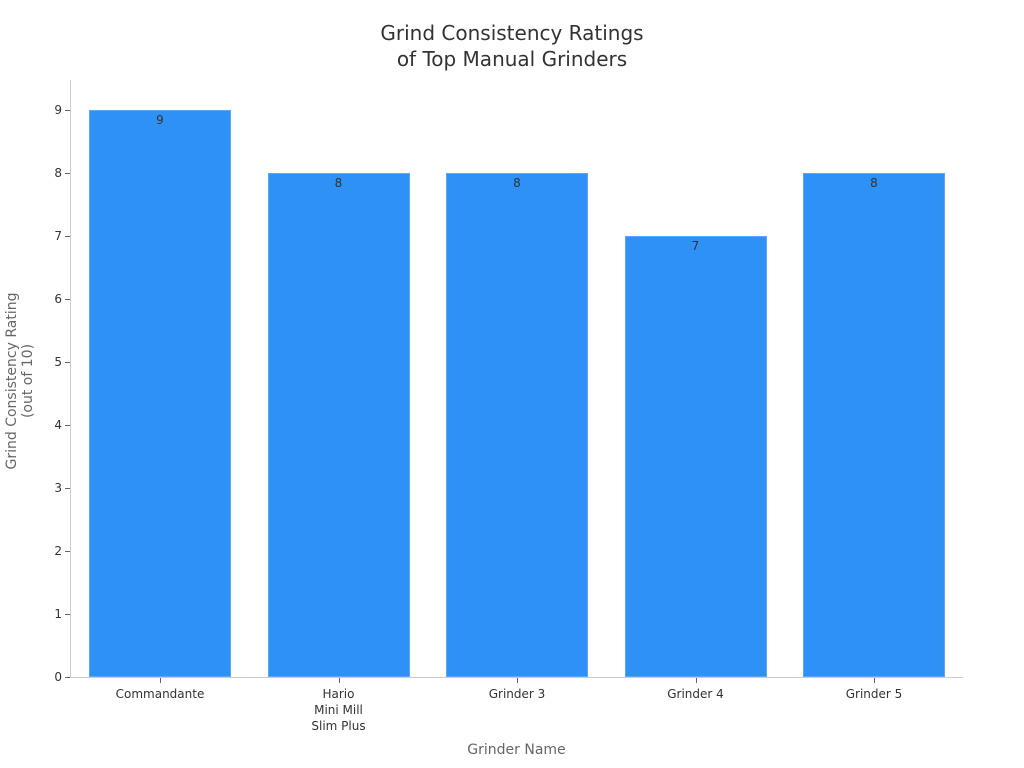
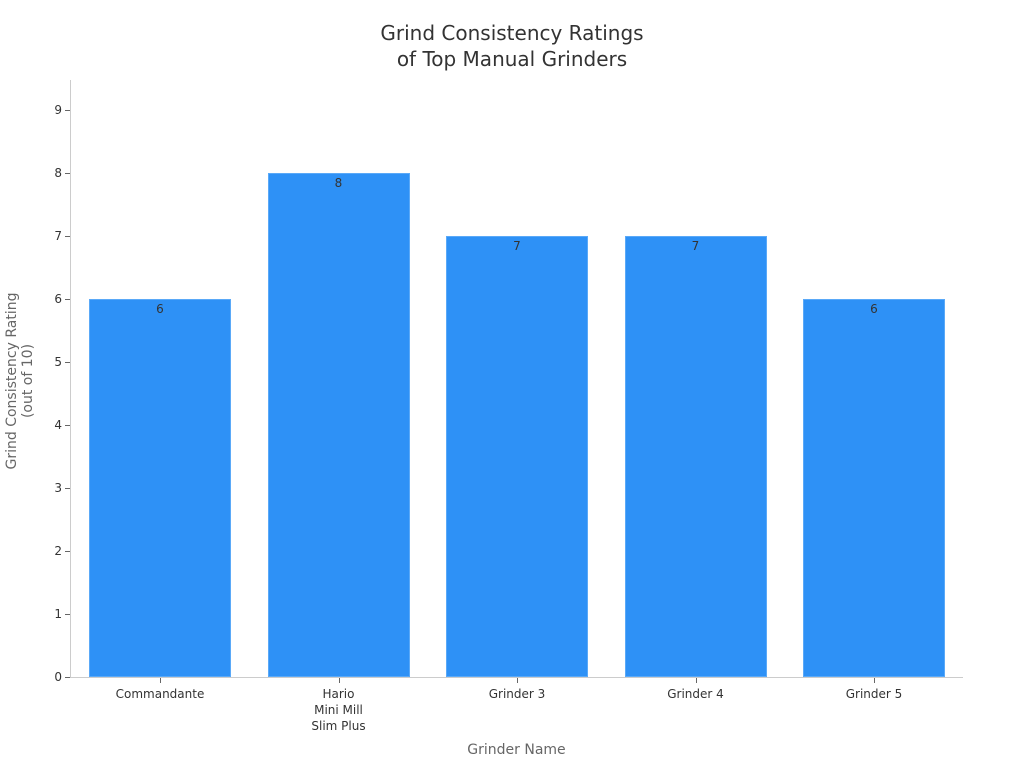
Commandante: 9 -> 6
Grinder 3: 8 -> 7
Grinder 5: 8 -> 6
